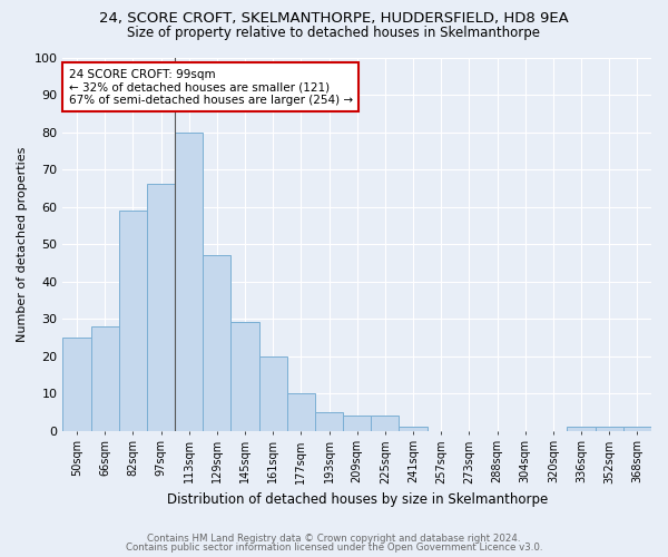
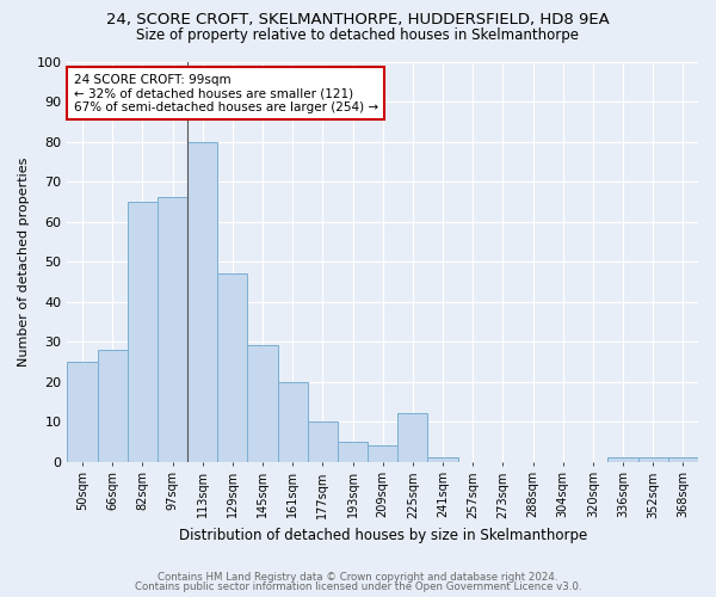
82sqm: 59 -> 65
225sqm: 4 -> 12
